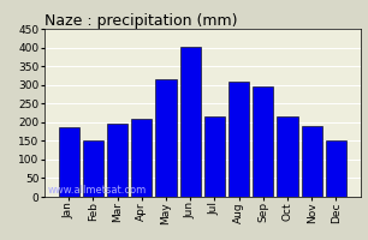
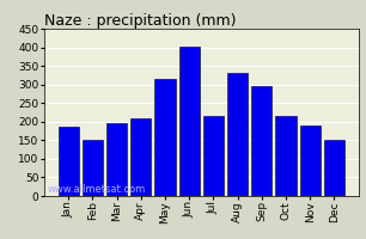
Aug: 308 -> 330
